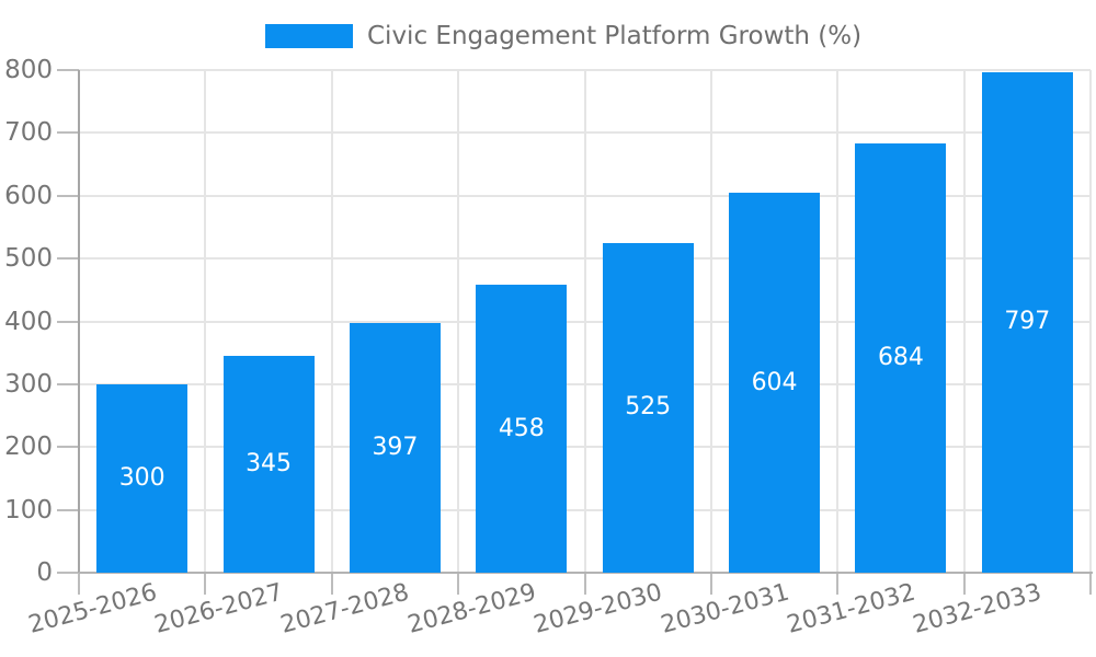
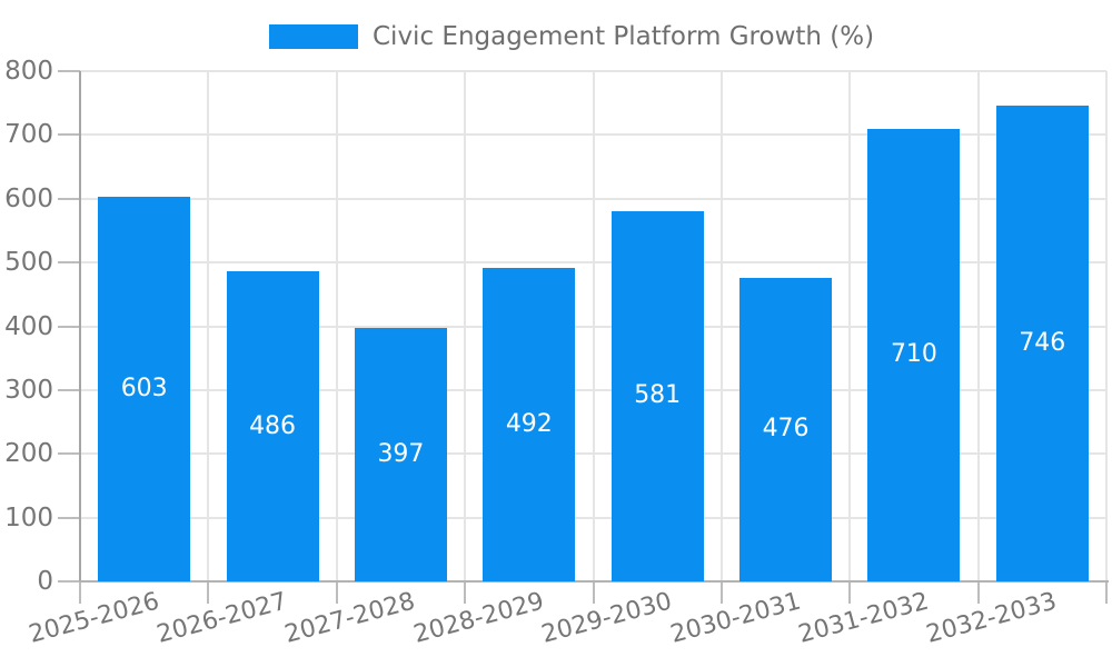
2025-2026: 300 -> 603
2026-2027: 345 -> 486
2028-2029: 458 -> 492
2029-2030: 525 -> 581
2030-2031: 604 -> 476
2031-2032: 684 -> 710
2032-2033: 797 -> 746
